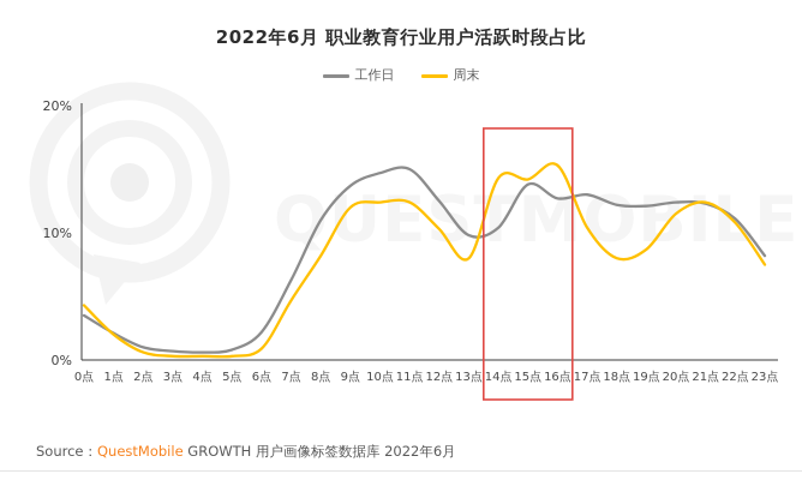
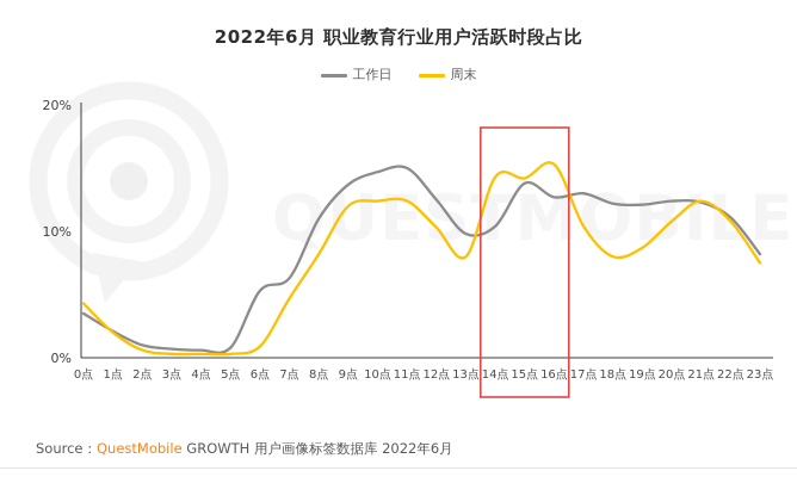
工作日/6点: 2.2% -> 5.3%
周末/20点: 11.5% -> 10.8%
